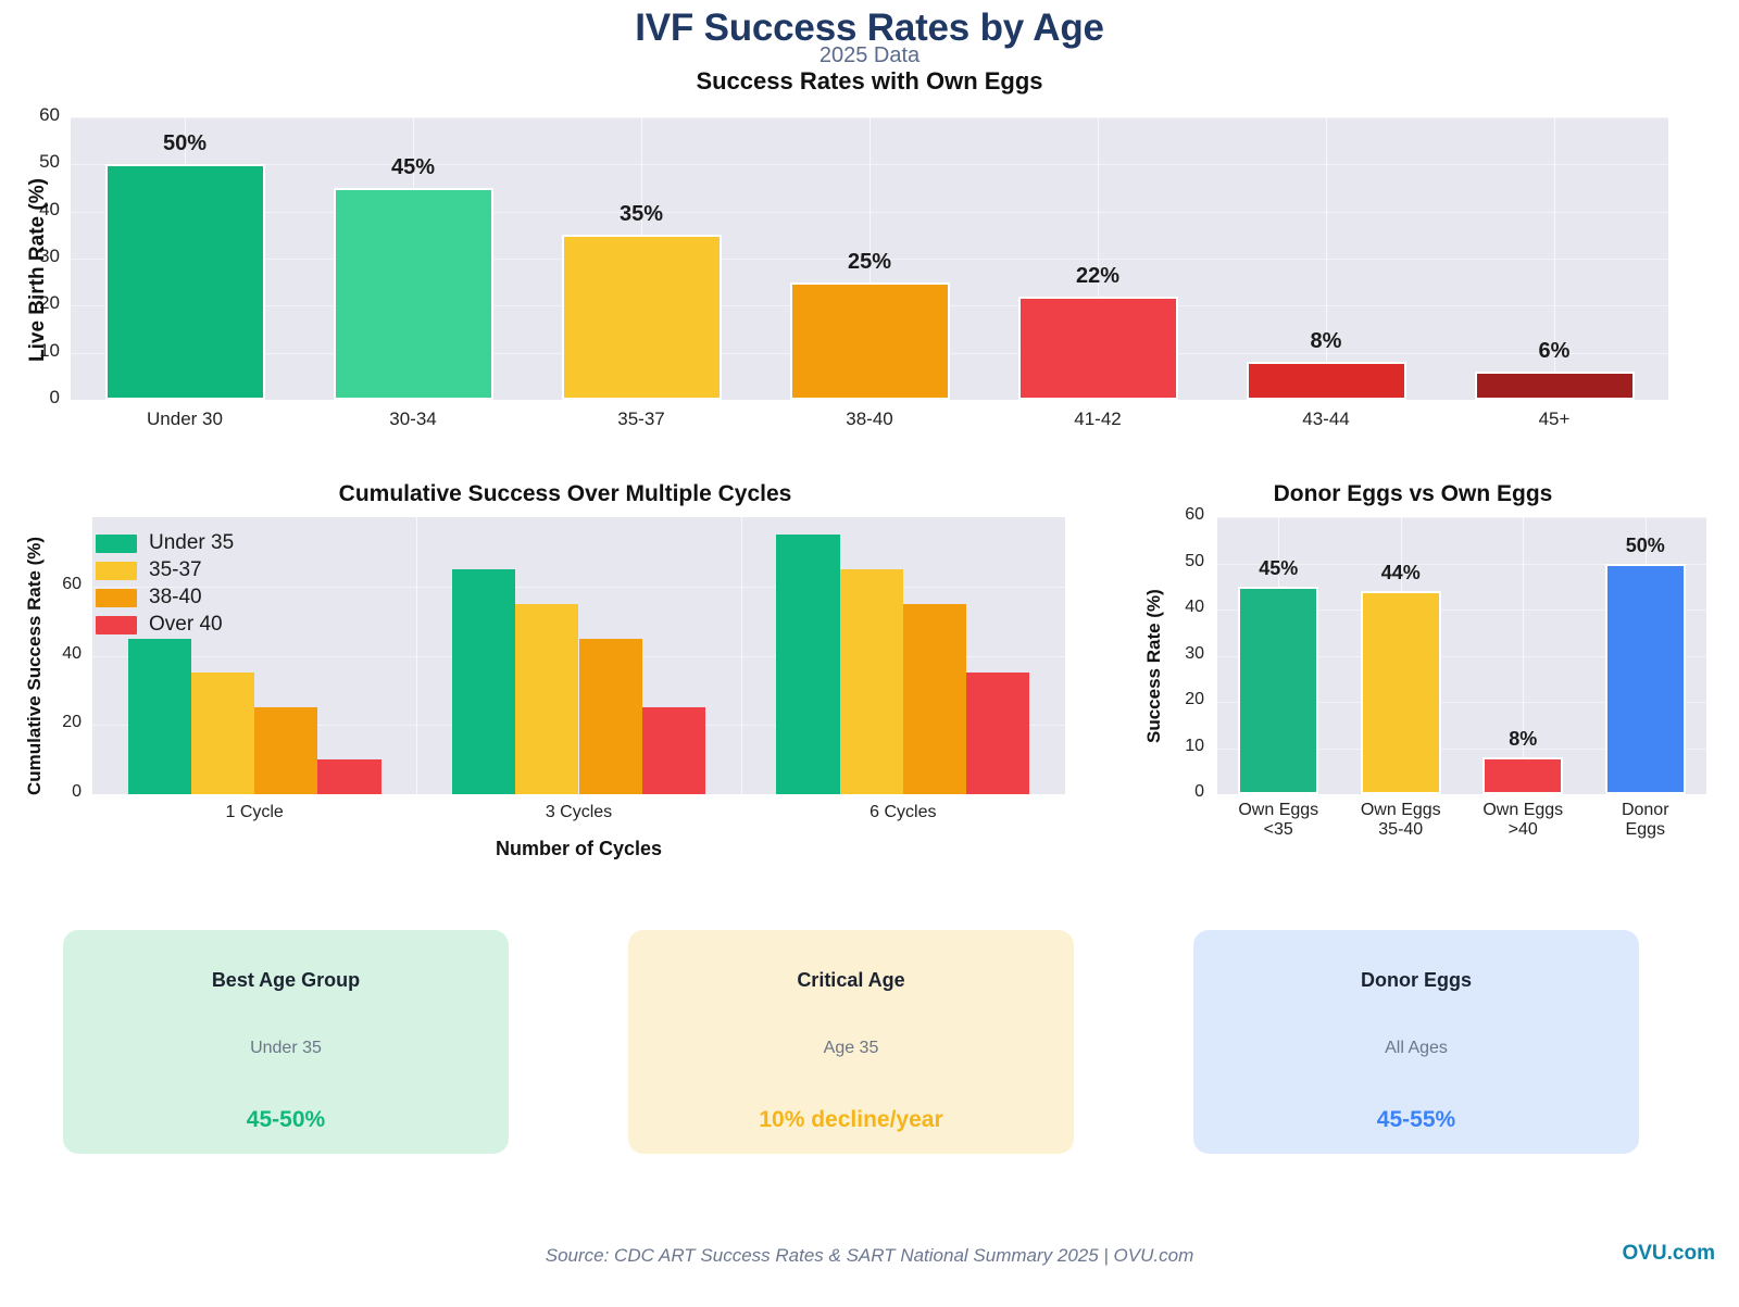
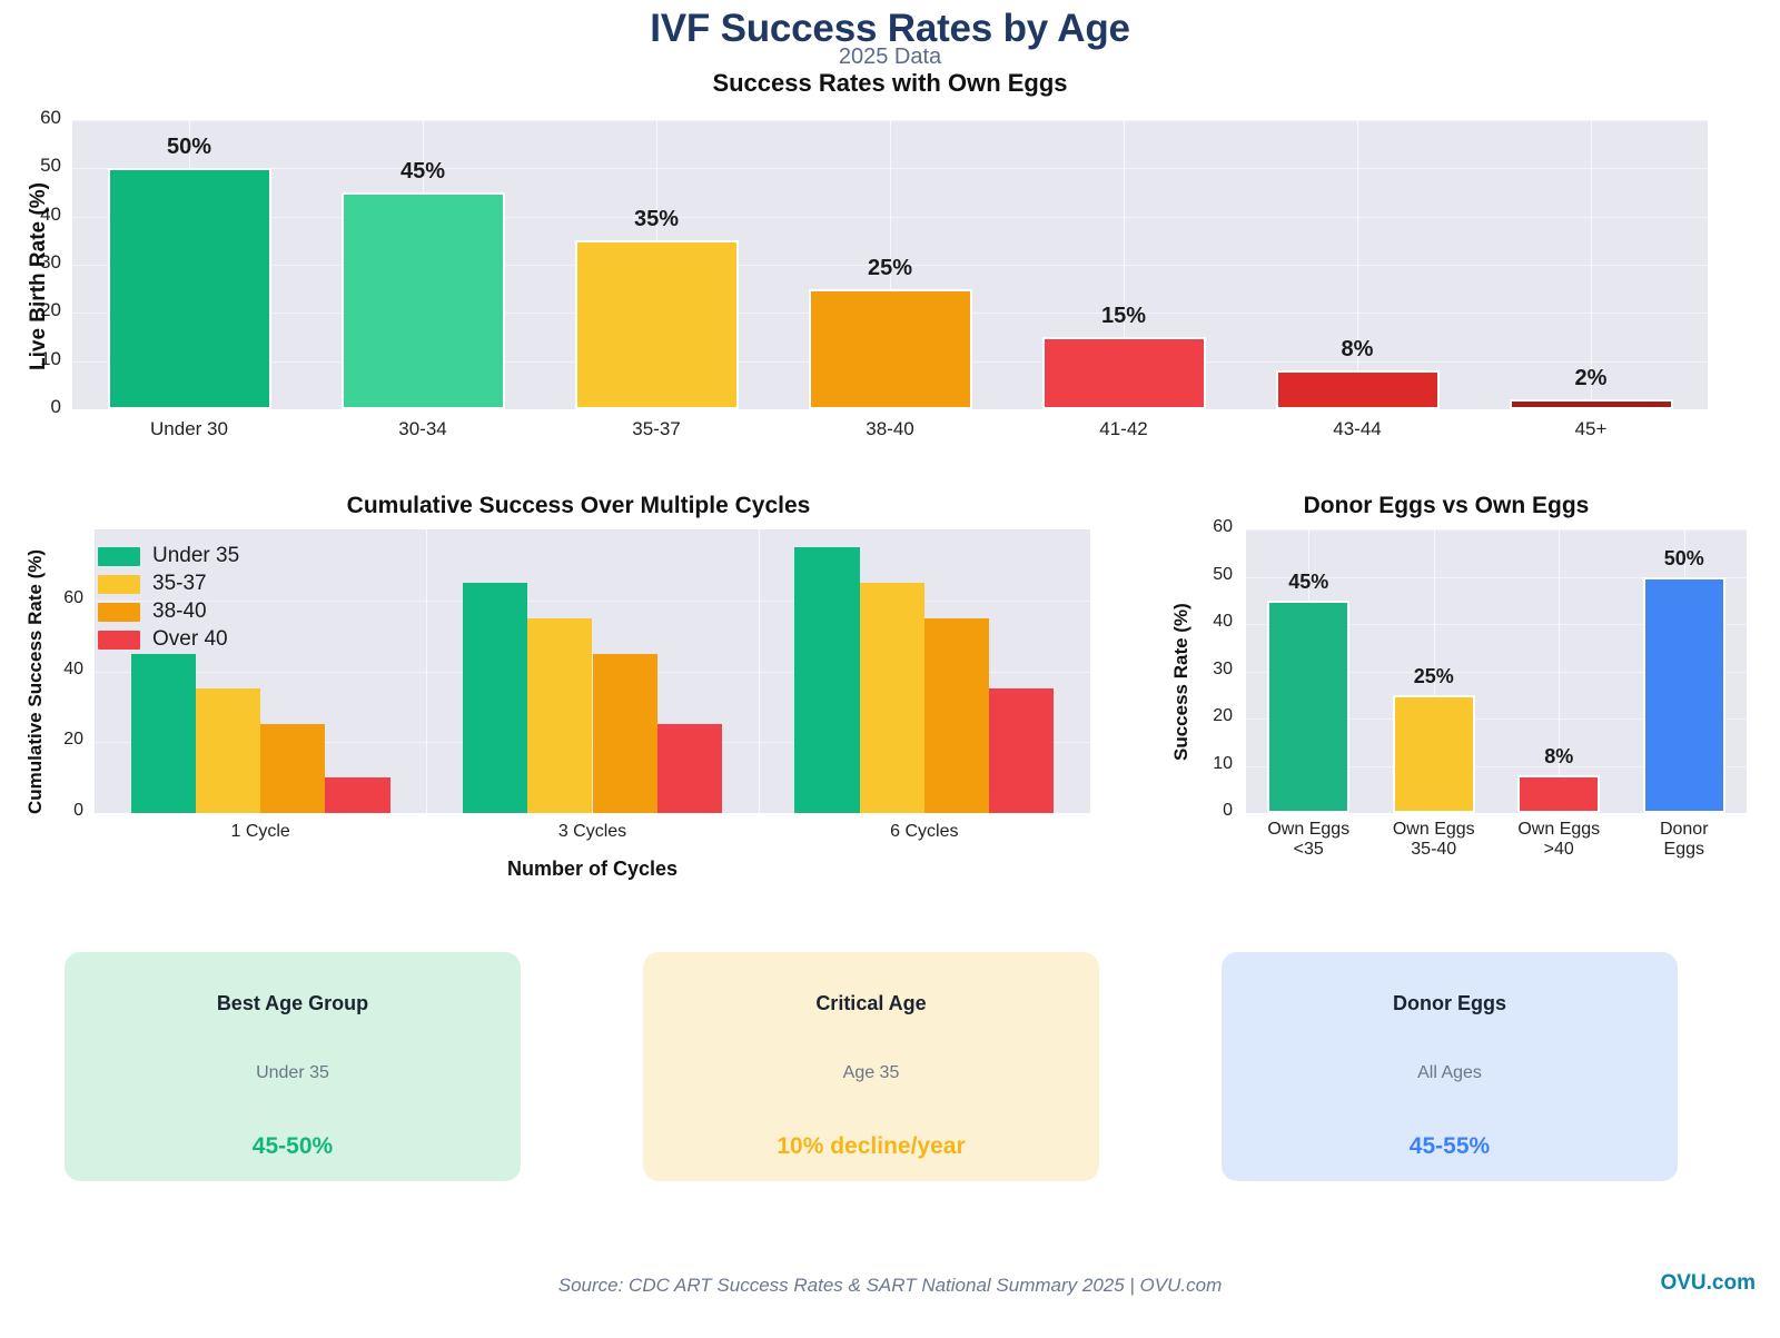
Success Rates with Own Eggs/41-42: 22% -> 15%
Success Rates with Own Eggs/45+: 6% -> 2%
Donor Eggs vs Own Eggs/Own Eggs 35-40: 44% -> 25%
